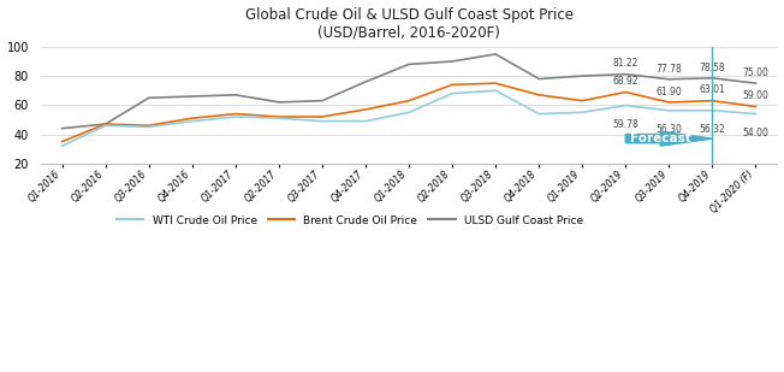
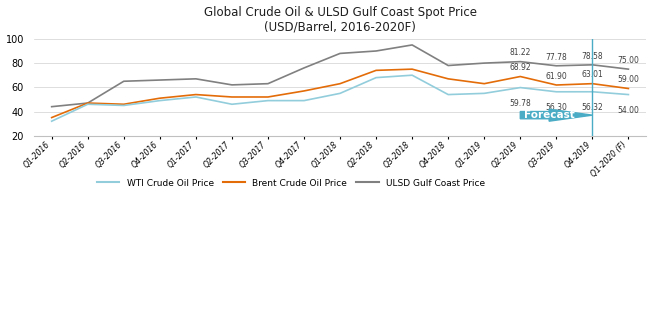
WTI Crude Oil Price/Q2-2017: 51 -> 46
